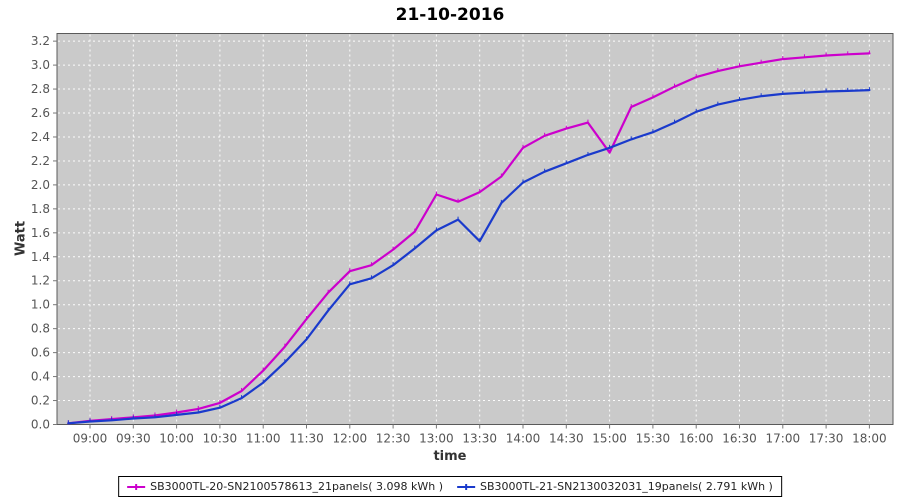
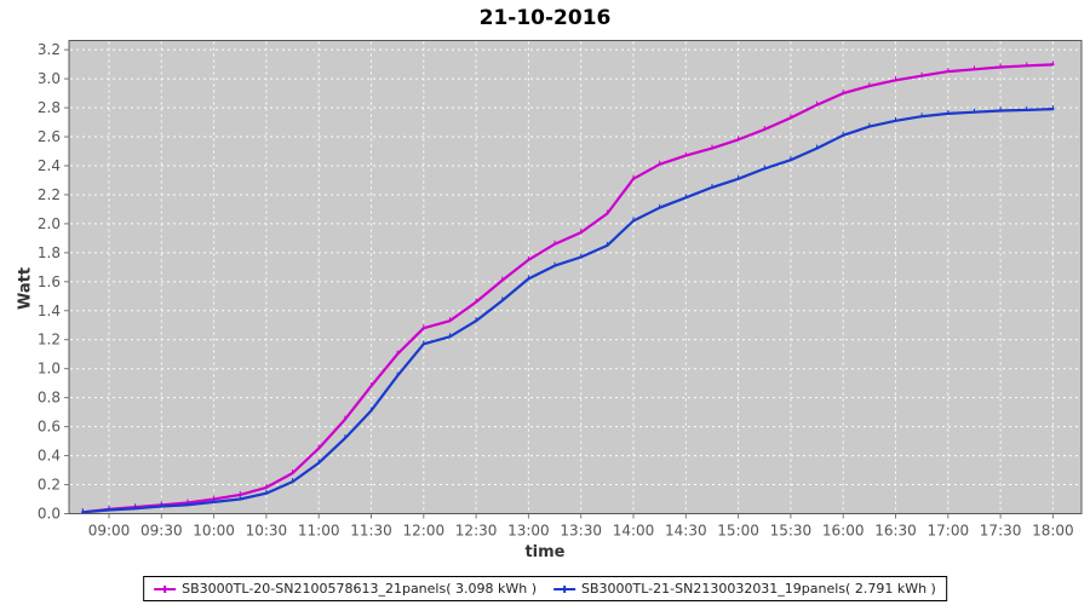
SB3000TL-20-SN2100578613_21panels( 3.098 kWh )/13:00: 1.92 -> 1.75
SB3000TL-21-SN2130032031_19panels( 2.791 kWh )/13:30: 1.53 -> 1.77
SB3000TL-20-SN2100578613_21panels( 3.098 kWh )/15:00: 2.27 -> 2.58
